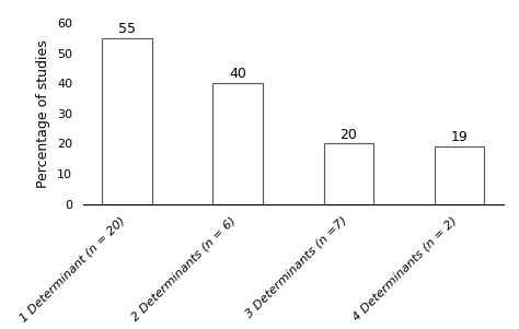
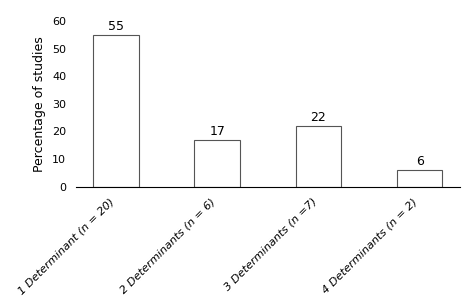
2 Determinants (n = 6): 40 -> 17
3 Determinants (n =7): 20 -> 22
4 Determinants (n = 2): 19 -> 6
